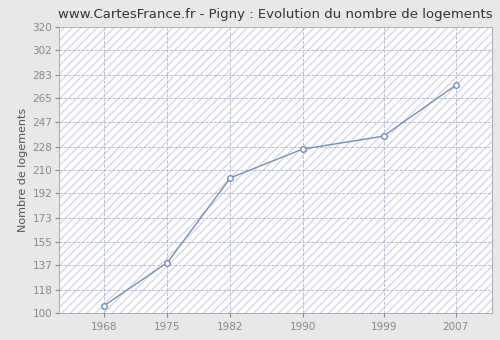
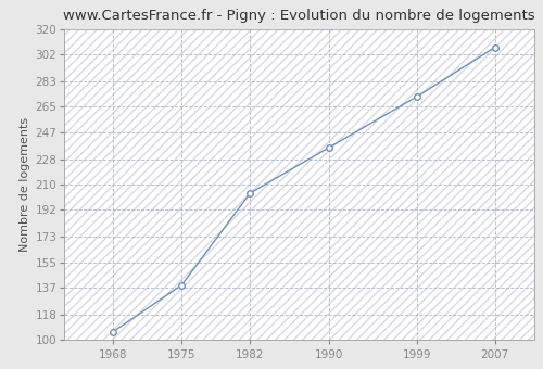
1990: 226 -> 236
1999: 236 -> 272
2007: 275 -> 307
